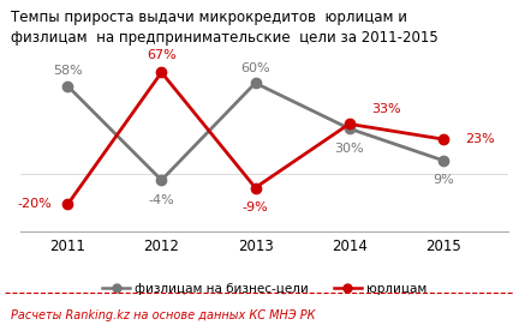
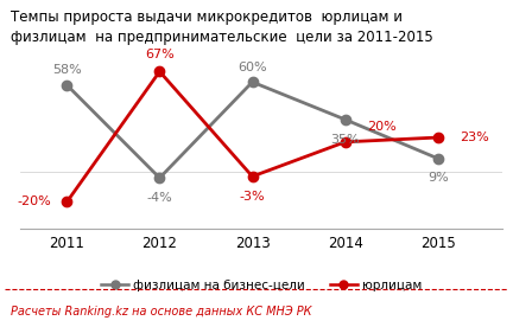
юрлицам/2013: -9% -> -3%
физлицам на бизнес-цели/2014: 30% -> 35%
юрлицам/2014: 33% -> 20%
